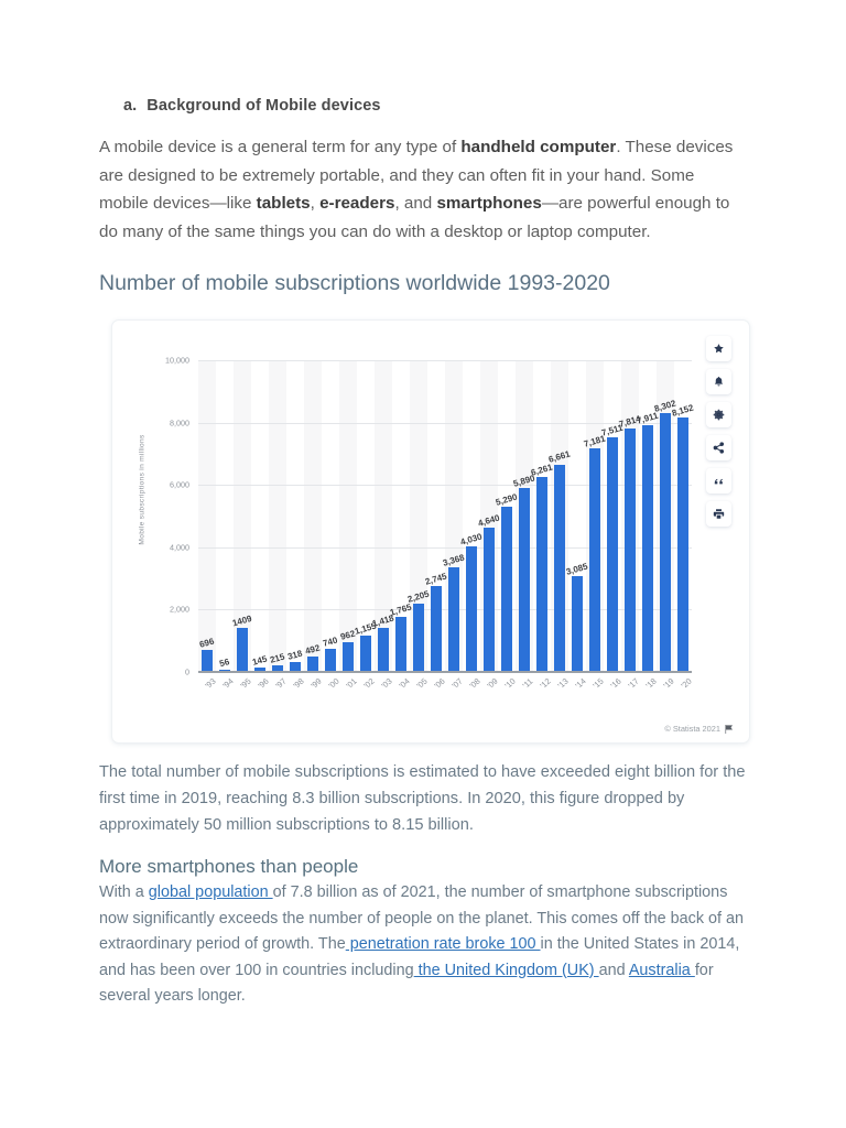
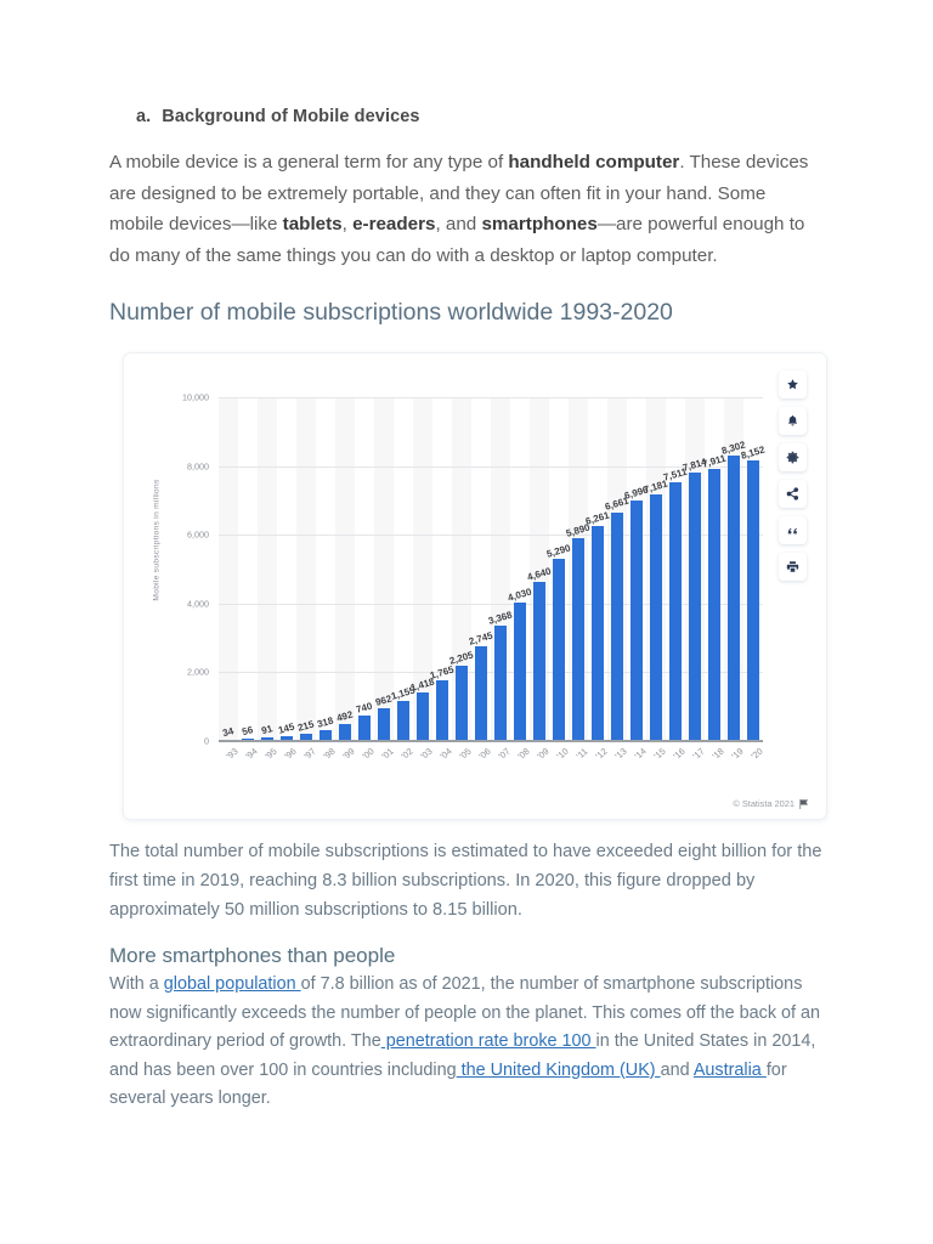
'93: 696 -> 34
'95: 1409 -> 91
'14: 3,085 -> 6,996
